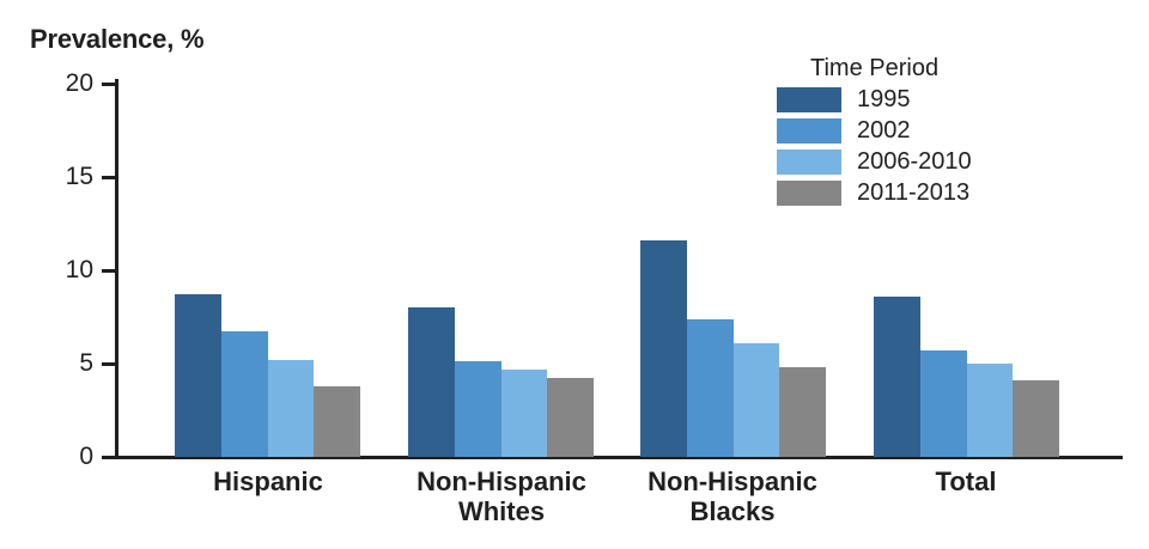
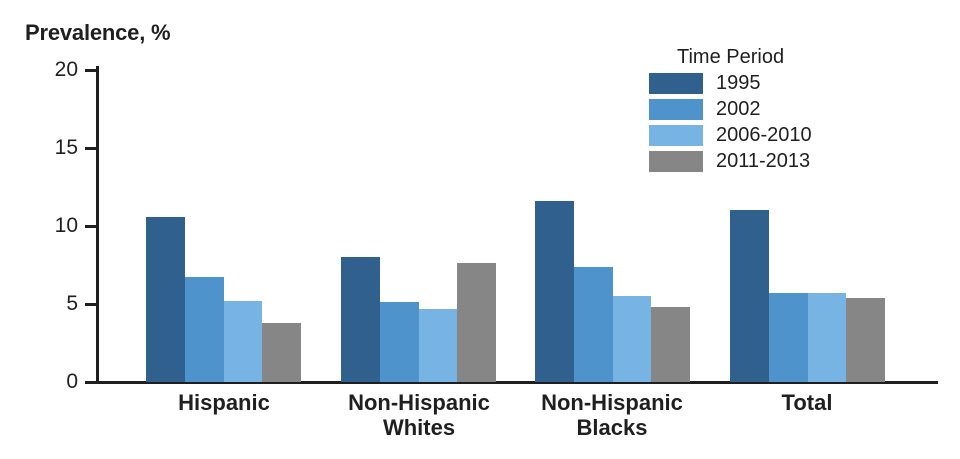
1995/Hispanic: 8.7 -> 10.6
2011-2013/Non-Hispanic Whites: 4.2 -> 7.6
2006-2010/Non-Hispanic Blacks: 6.1 -> 5.5
1995/Total: 8.6 -> 11.0
2006-2010/Total: 5.0 -> 5.7
2011-2013/Total: 4.1 -> 5.4
